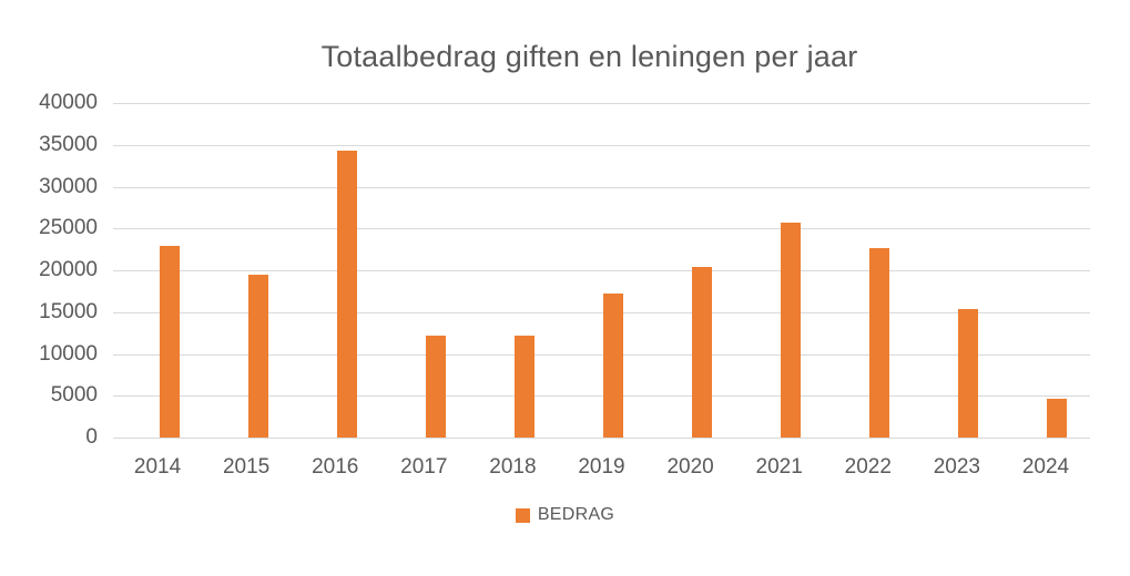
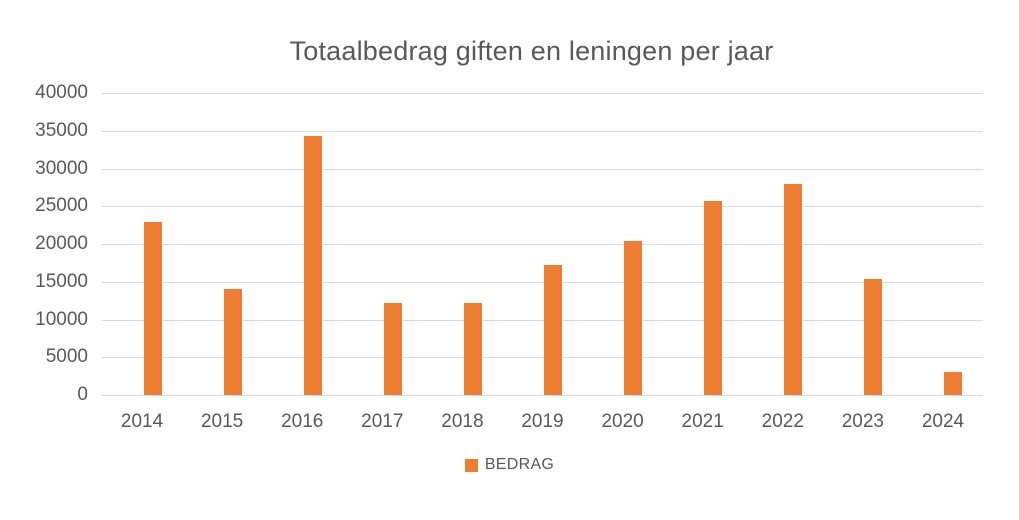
2015: 20000 -> 14000
2022: 23000 -> 28000
2024: 5000 -> 3000
